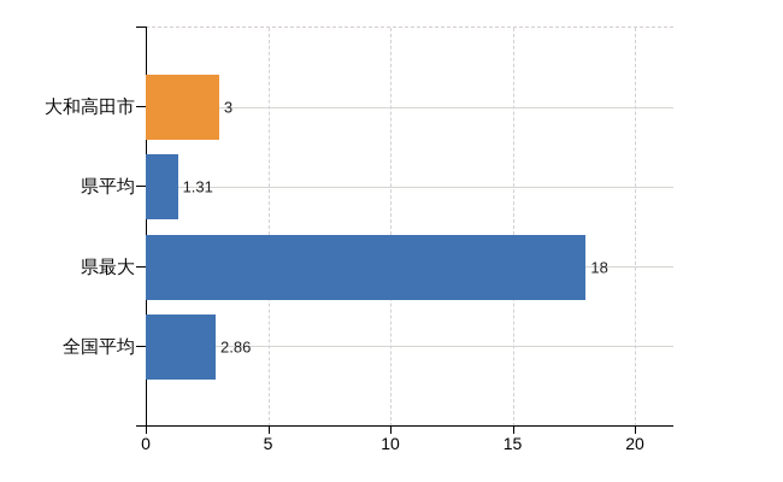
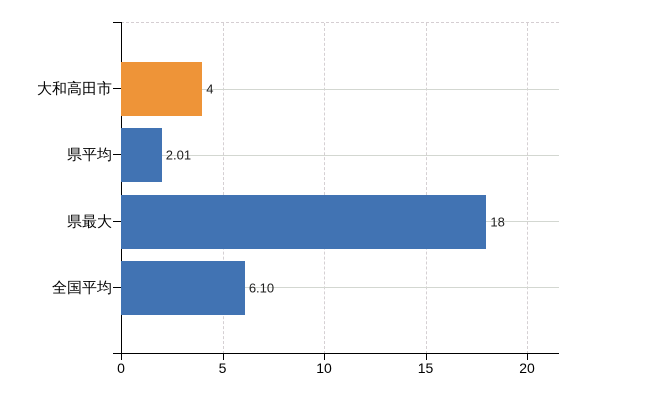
大和高田市: 3 -> 4
県平均: 1.31 -> 2.01
全国平均: 2.86 -> 6.10
